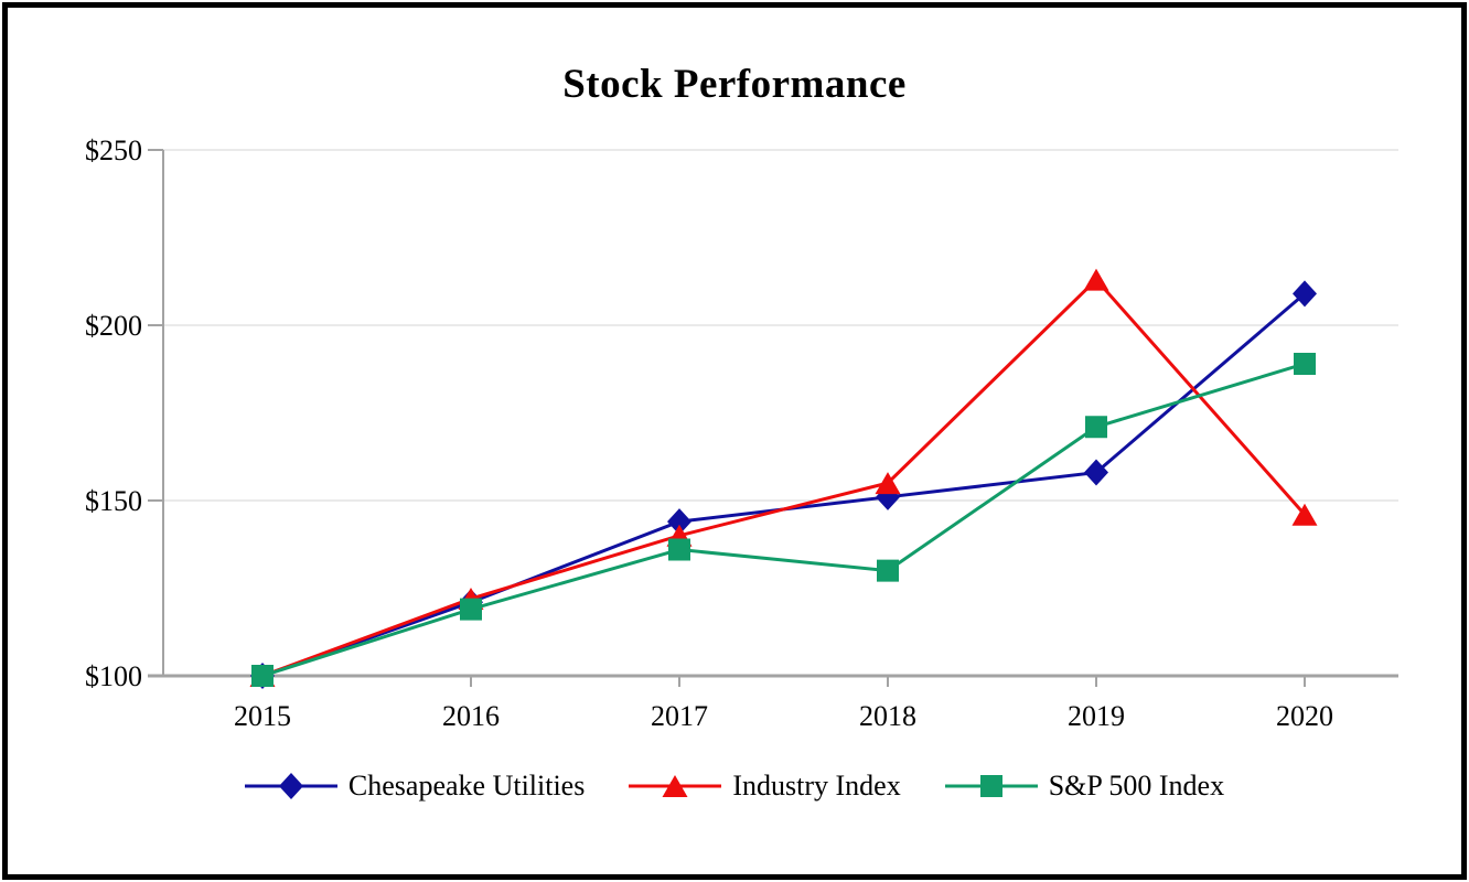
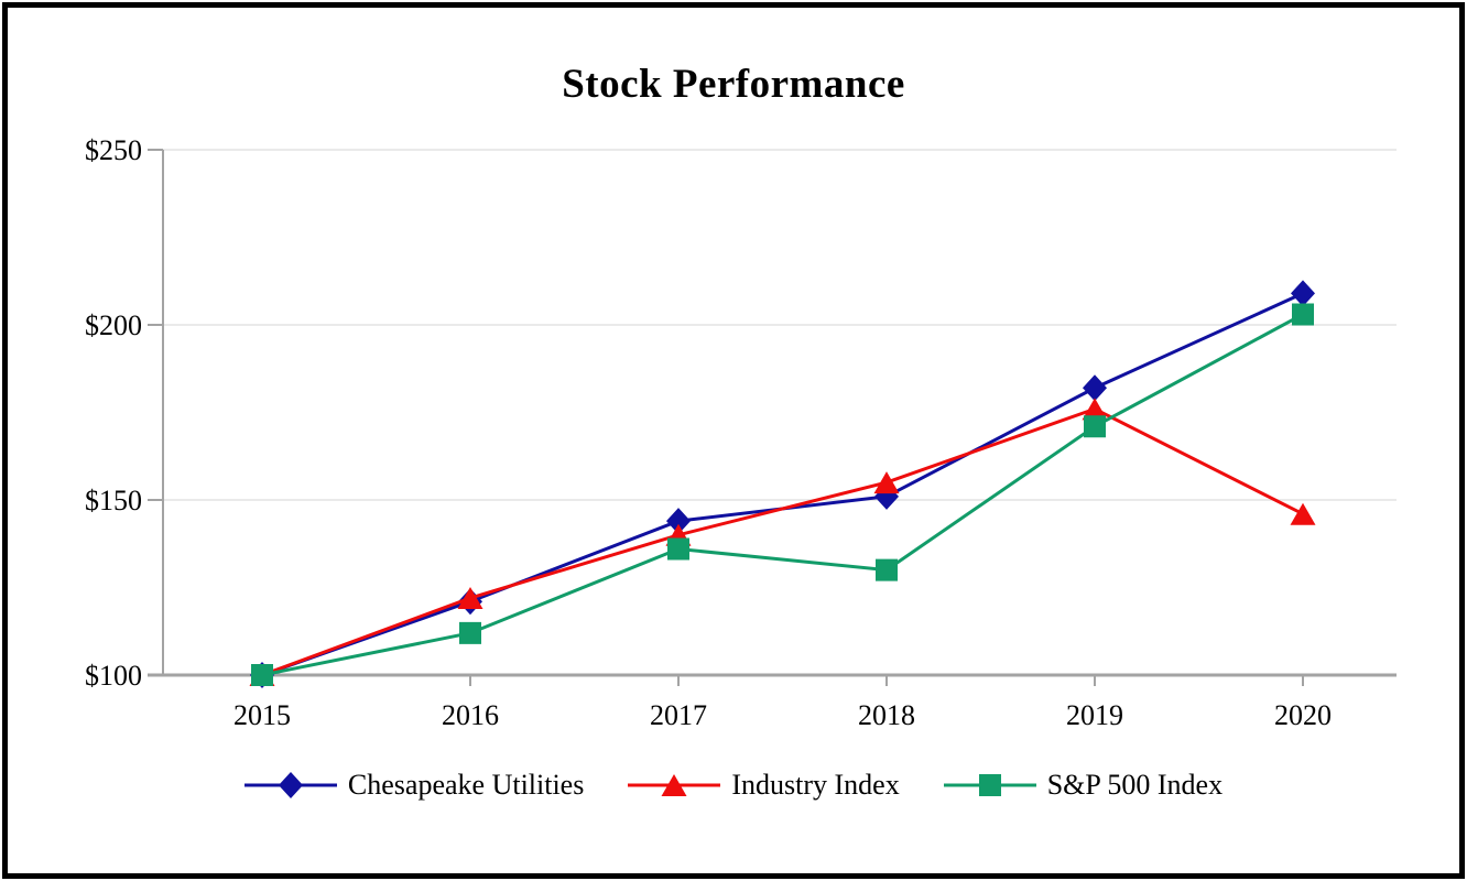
S&P 500 Index/2016: $119 -> $112
Chesapeake Utilities/2019: $158 -> $182
Industry Index/2019: $213 -> $176
S&P 500 Index/2020: $189 -> $203
